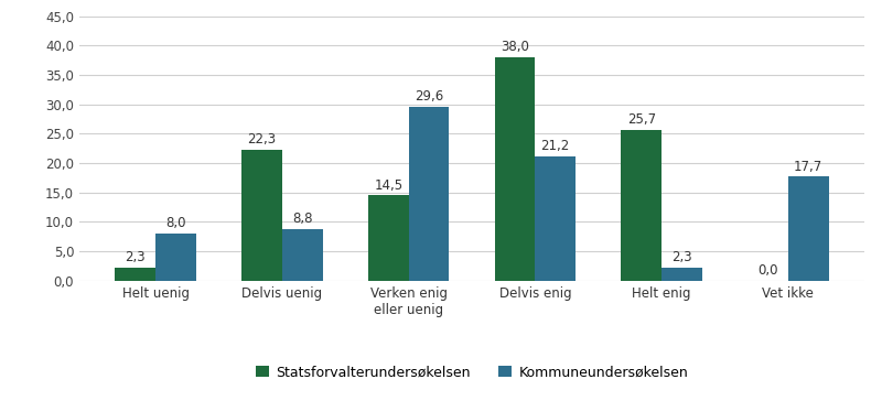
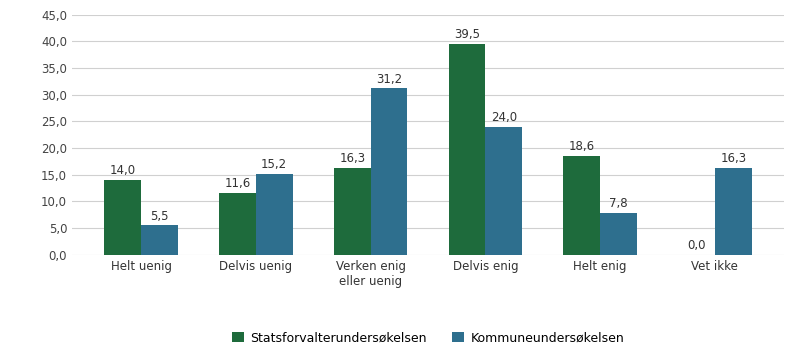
Statsforvalterundersøkelsen/Helt uenig: 2,3 -> 14,0
Kommuneundersøkelsen/Helt uenig: 8,0 -> 5,5
Statsforvalterundersøkelsen/Delvis uenig: 22,3 -> 11,6
Kommuneundersøkelsen/Delvis uenig: 8,8 -> 15,2
Statsforvalterundersøkelsen/Verken enig eller uenig: 14,5 -> 16,3
Kommuneundersøkelsen/Verken enig eller uenig: 29,6 -> 31,2
Statsforvalterundersøkelsen/Delvis enig: 38,0 -> 39,5
Kommuneundersøkelsen/Delvis enig: 21,2 -> 24,0
Statsforvalterundersøkelsen/Helt enig: 25,7 -> 18,6
Kommuneundersøkelsen/Helt enig: 2,3 -> 7,8
Kommuneundersøkelsen/Vet ikke: 17,7 -> 16,3
